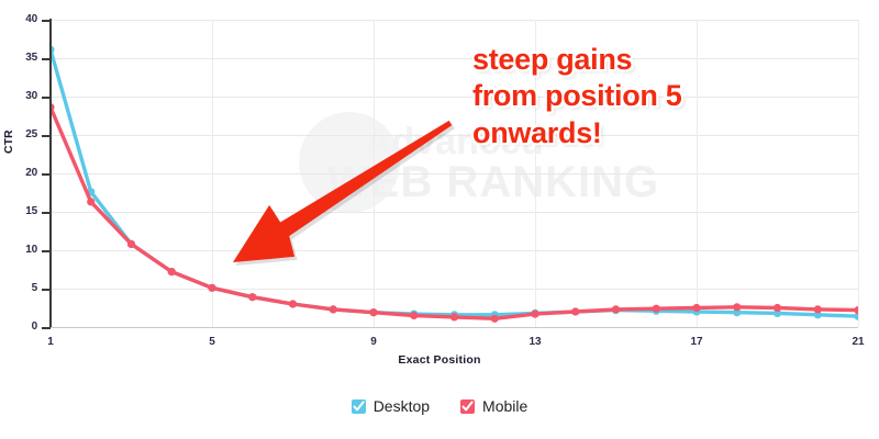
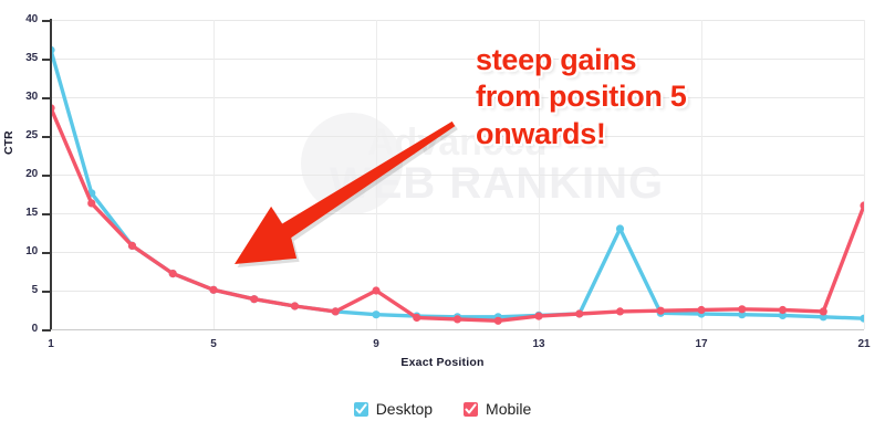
Mobile/9: 2 -> 5
Desktop/15: 2 -> 13
Mobile/21: 2 -> 16
